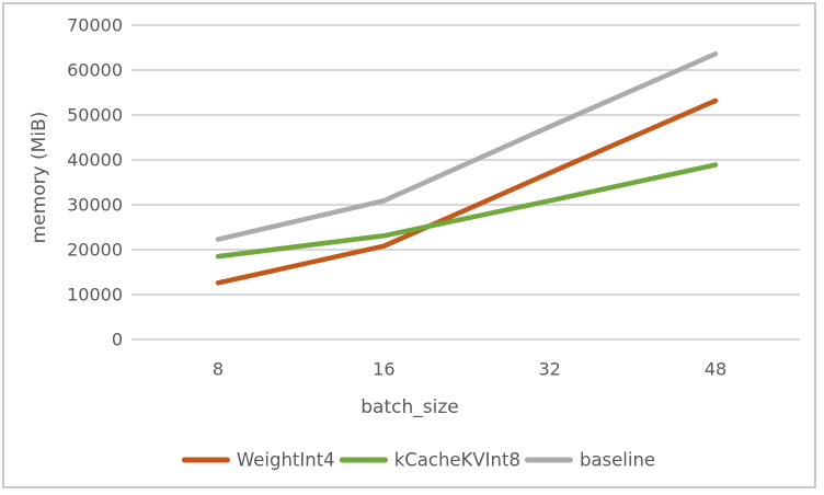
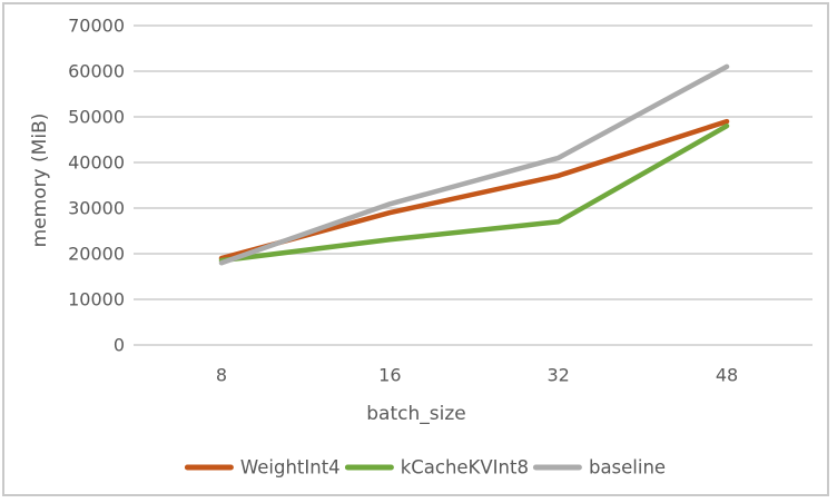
WeightInt4/8: 13000 -> 19000
baseline/8: 22000 -> 18000
WeightInt4/16: 21000 -> 29000
kCacheKVInt8/32: 31000 -> 27000
baseline/32: 47000 -> 41000
WeightInt4/48: 53000 -> 49000
kCacheKVInt8/48: 39000 -> 48000
baseline/48: 64000 -> 61000
